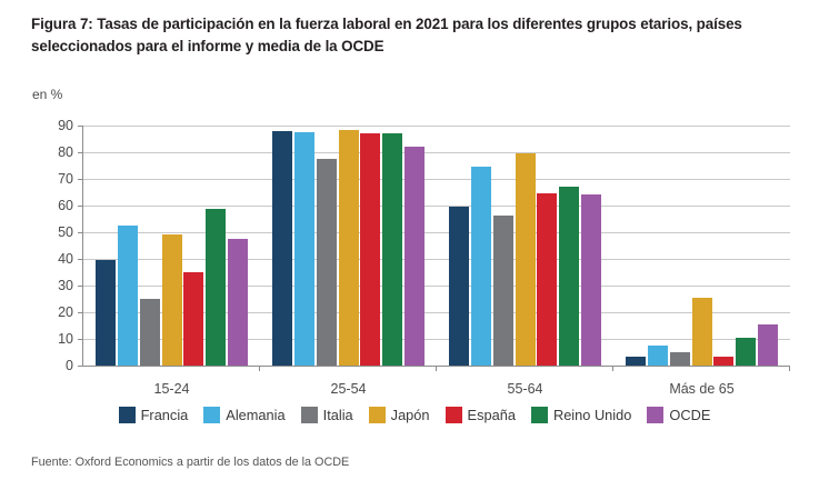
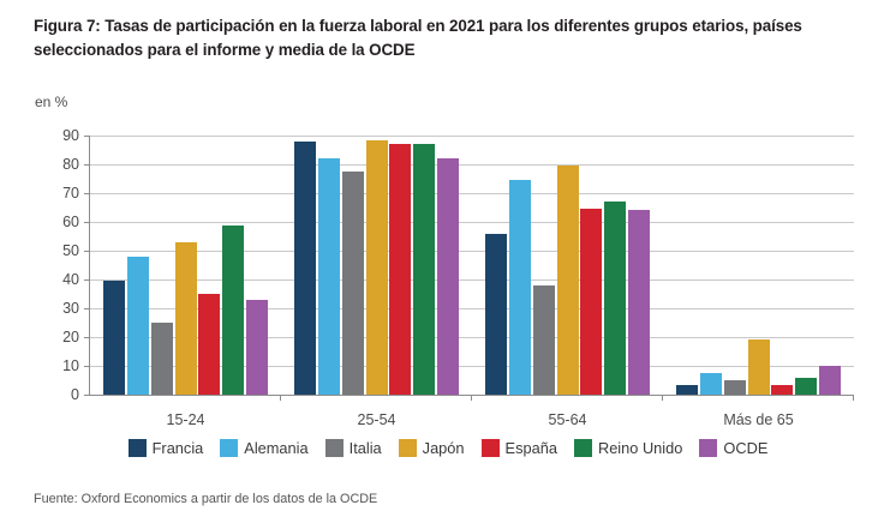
Alemania/15-24: 52 -> 48
Japón/15-24: 49 -> 53
OCDE/15-24: 47 -> 33
Alemania/25-54: 87 -> 82
Francia/55-64: 60 -> 56
Italia/55-64: 56 -> 38
Japón/Más de 65: 26 -> 19
Reino Unido/Más de 65: 10 -> 6
OCDE/Más de 65: 15 -> 10
